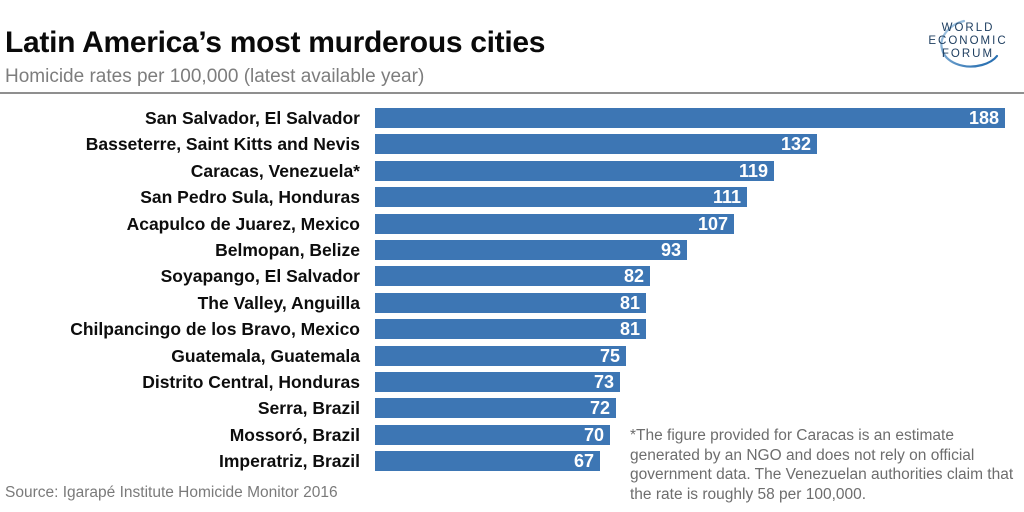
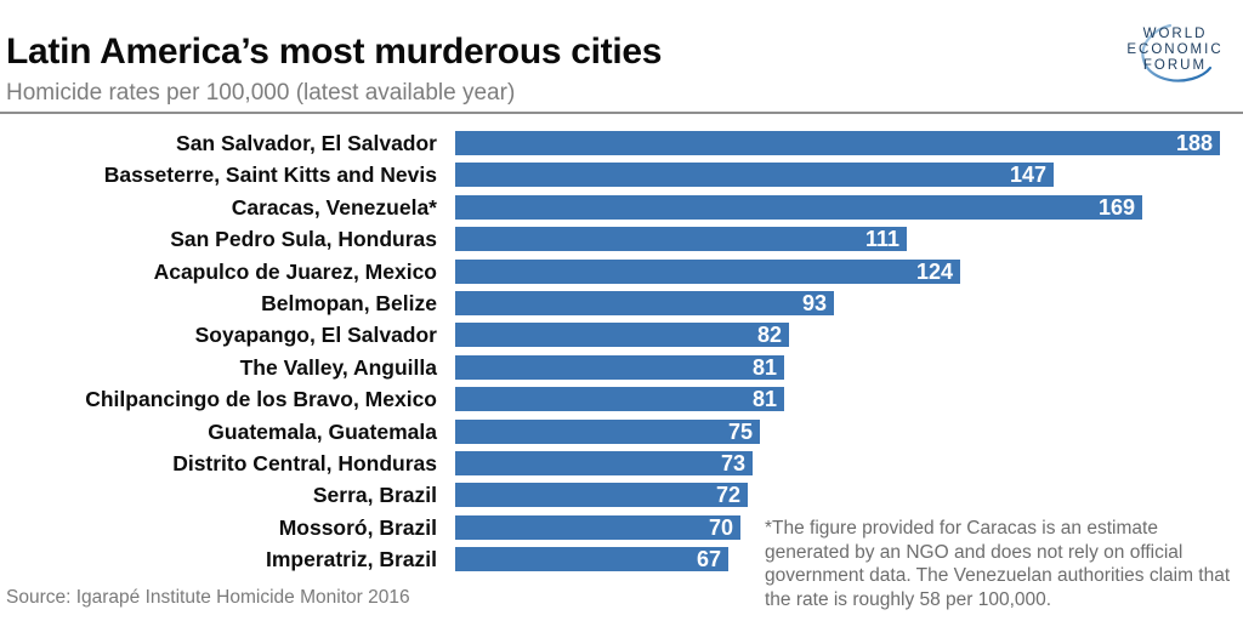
Basseterre, Saint Kitts and Nevis: 132 -> 147
Caracas, Venezuela*: 119 -> 169
Acapulco de Juarez, Mexico: 107 -> 124
